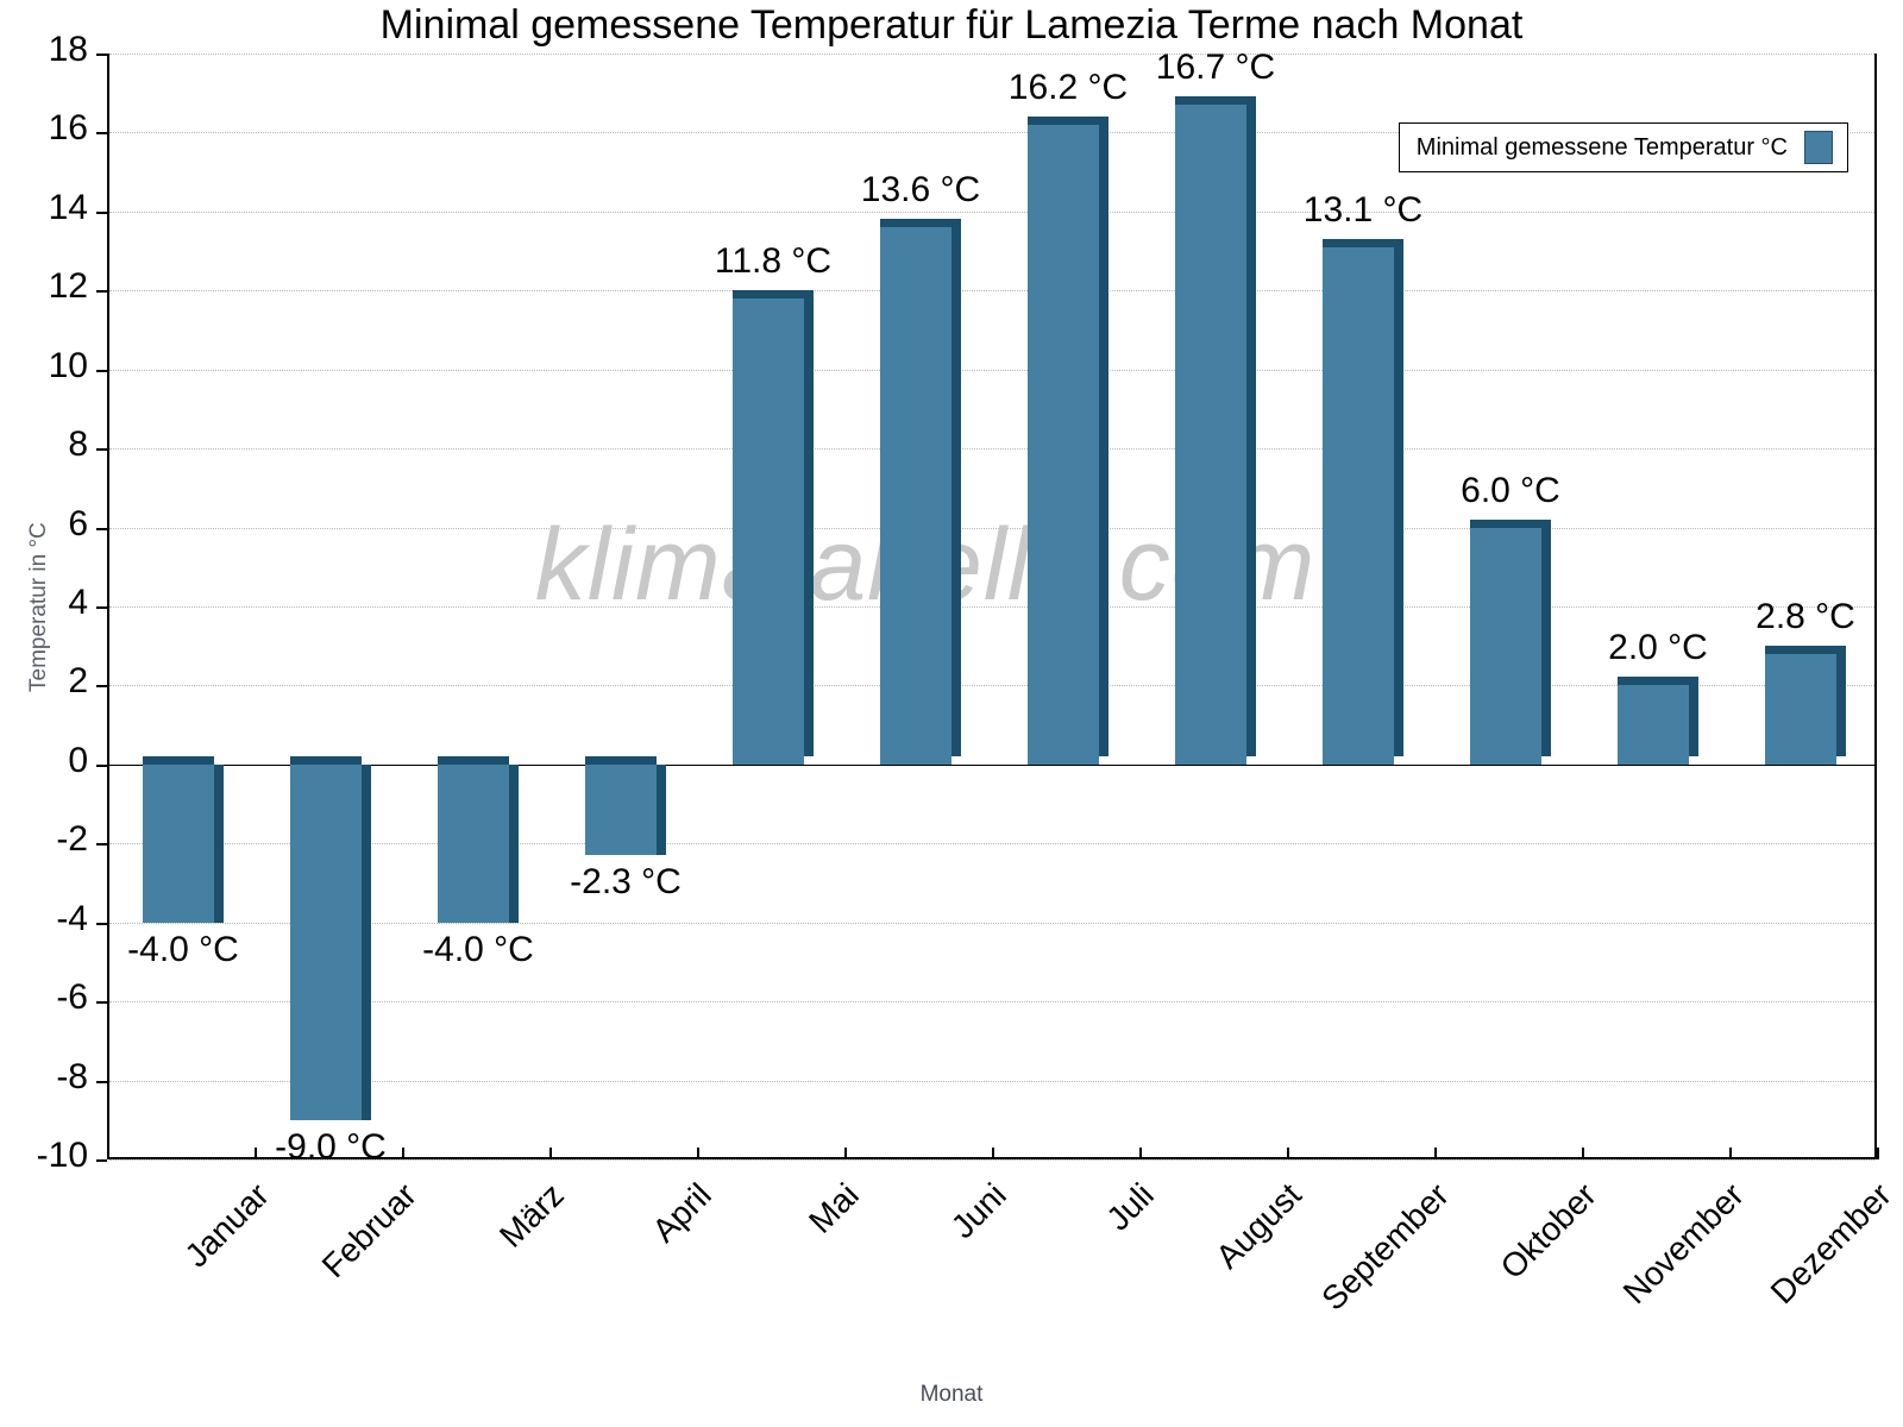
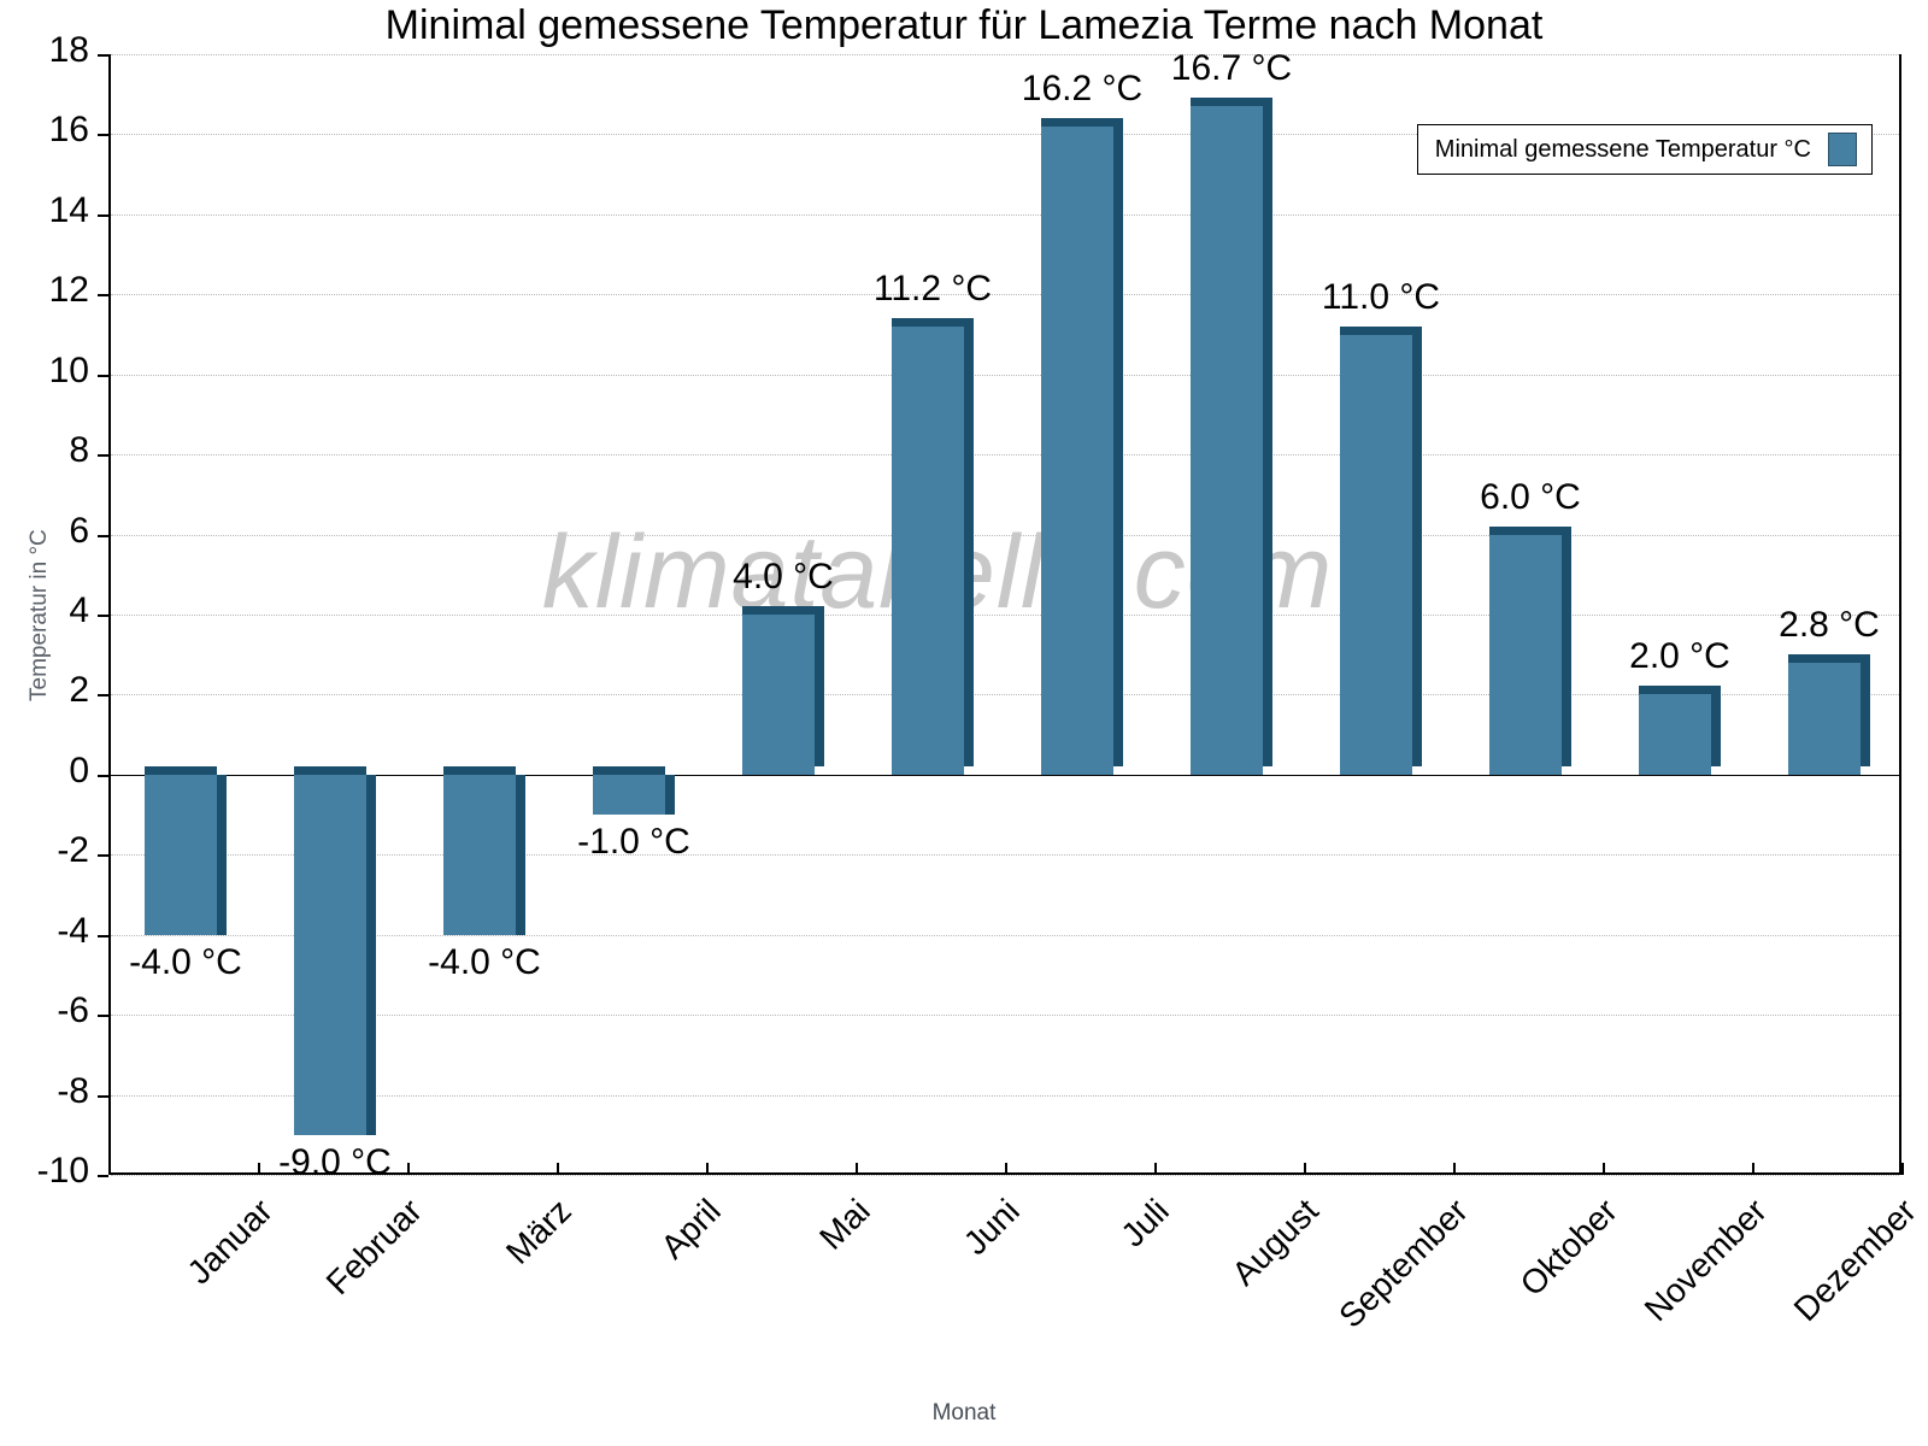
April: -2.3 -> -1.0
Mai: 11.8 -> 4.0
Juni: 13.6 -> 11.2
September: 13.1 -> 11.0
